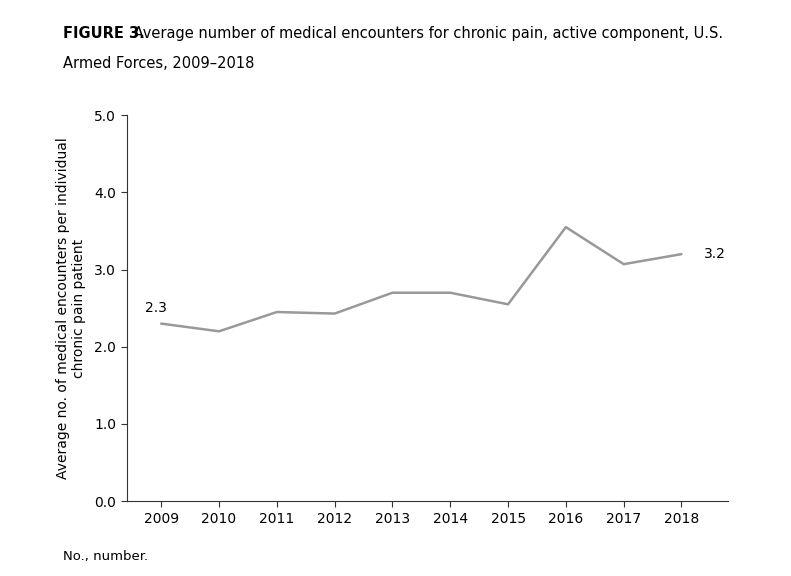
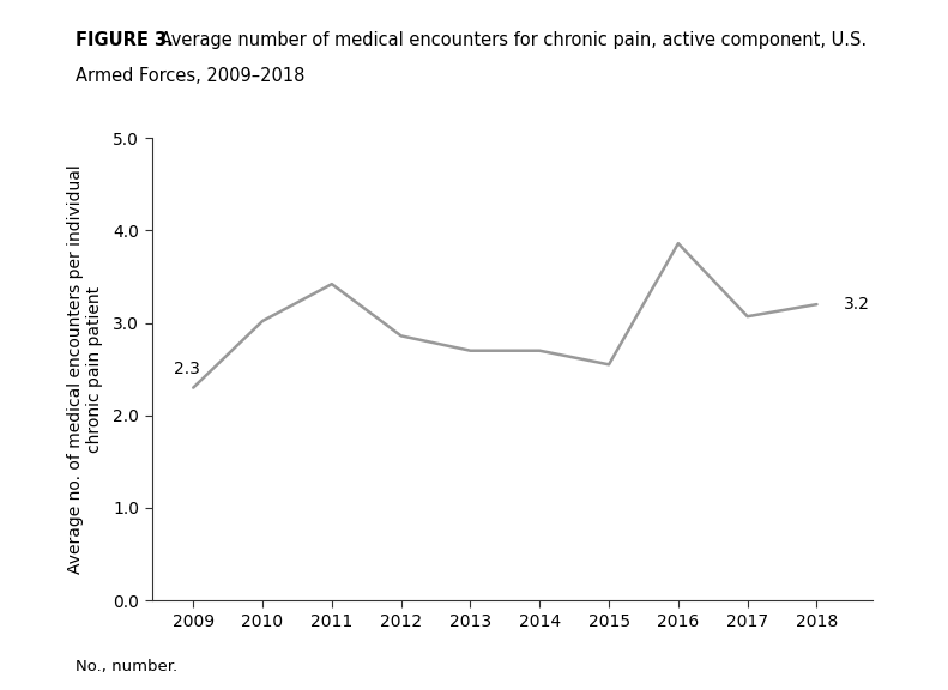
2010: 2.20 -> 3.02
2011: 2.45 -> 3.42
2012: 2.43 -> 2.86
2016: 3.55 -> 3.86
